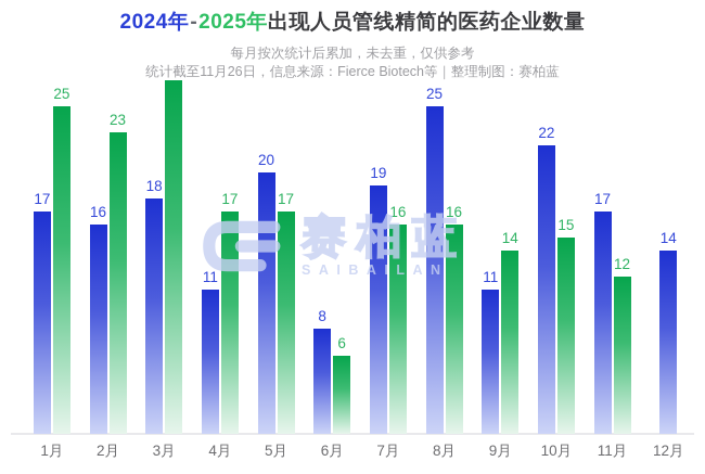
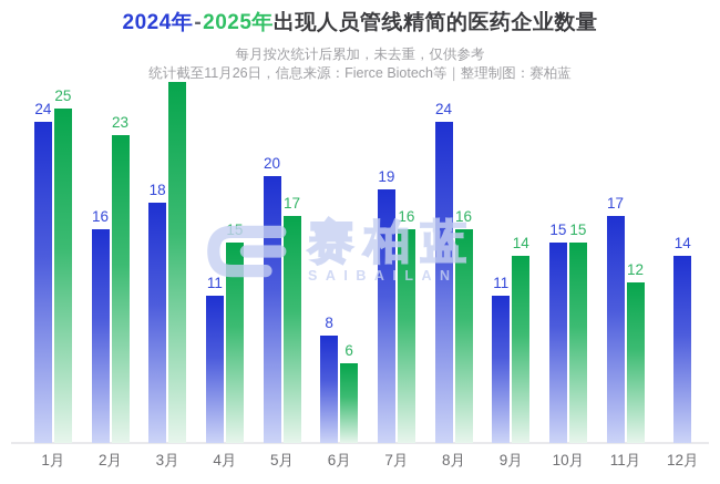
2024年/1月: 17 -> 24
2025年/4月: 17 -> 15
2024年/8月: 25 -> 24
2024年/10月: 22 -> 15
